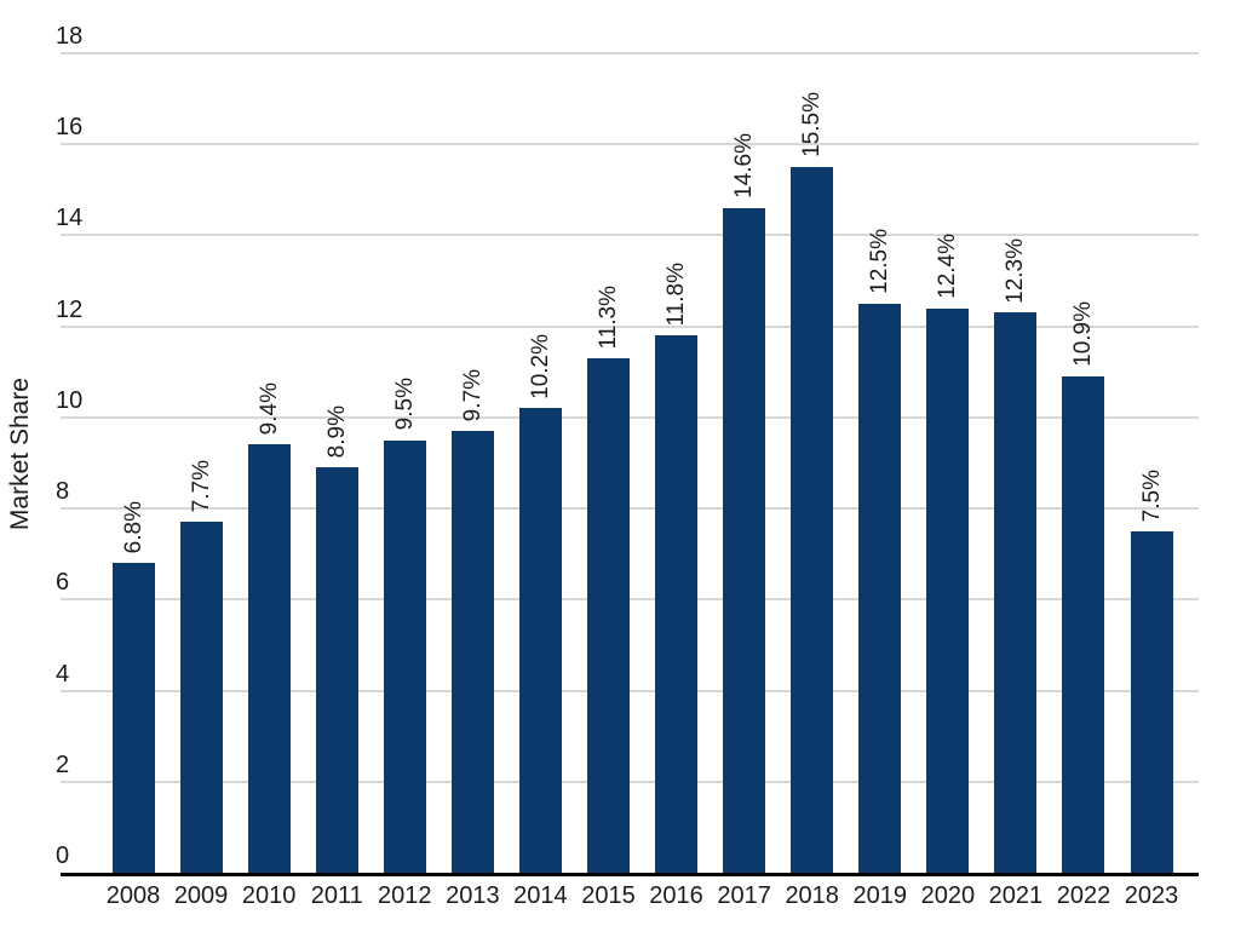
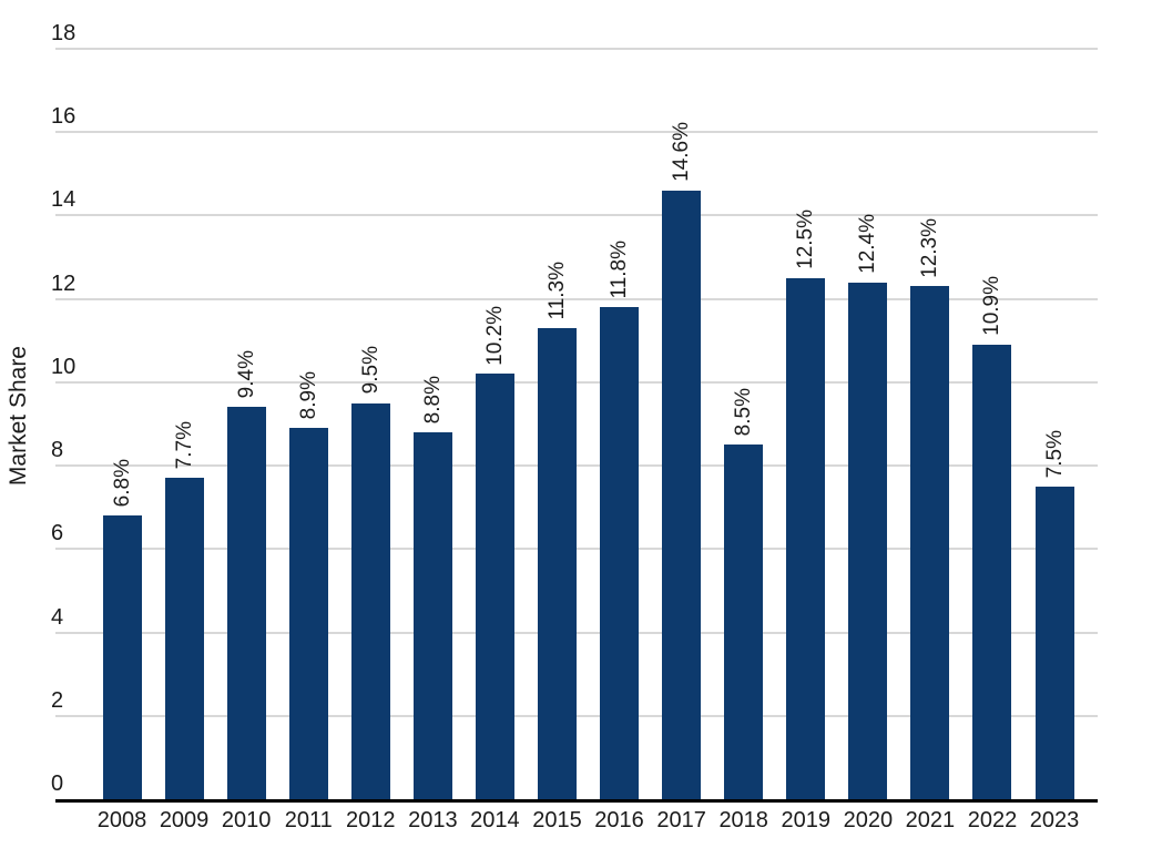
2013: 9.7% -> 8.8%
2018: 15.5% -> 8.5%
